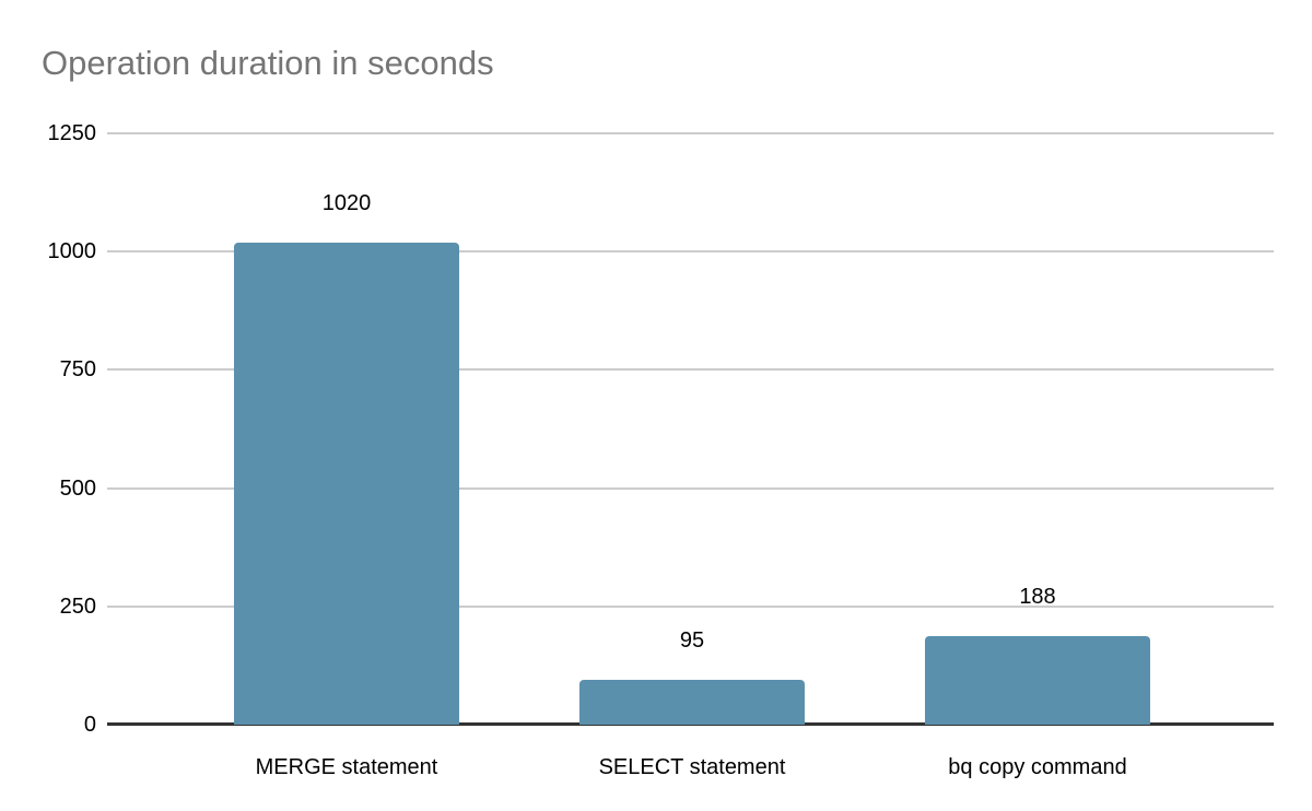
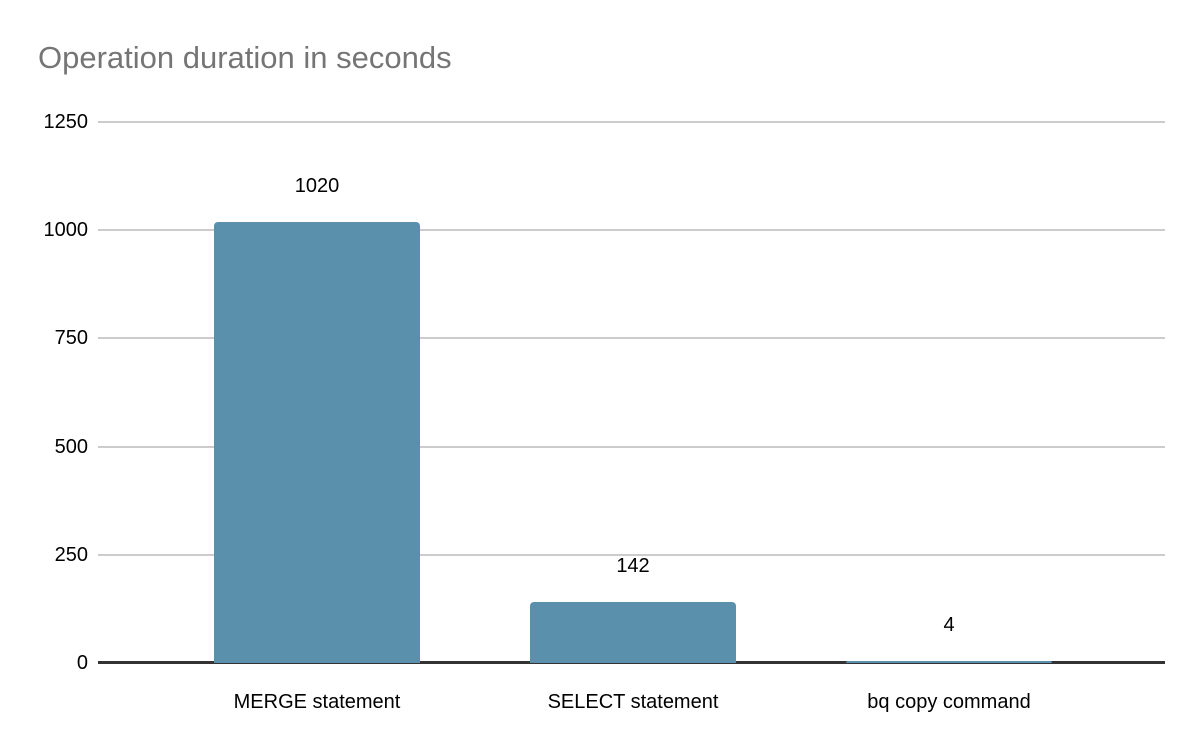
SELECT statement: 95 -> 142
bq copy command: 188 -> 4
